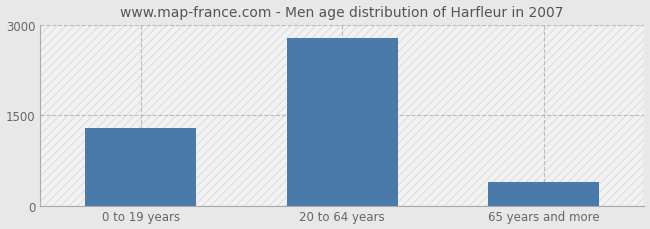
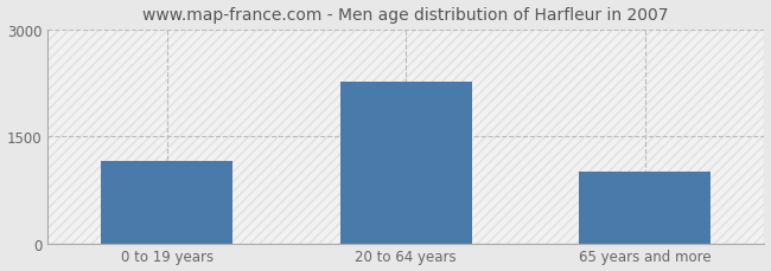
0 to 19 years: 1290 -> 1160
20 to 64 years: 2790 -> 2280
65 years and more: 400 -> 1000
